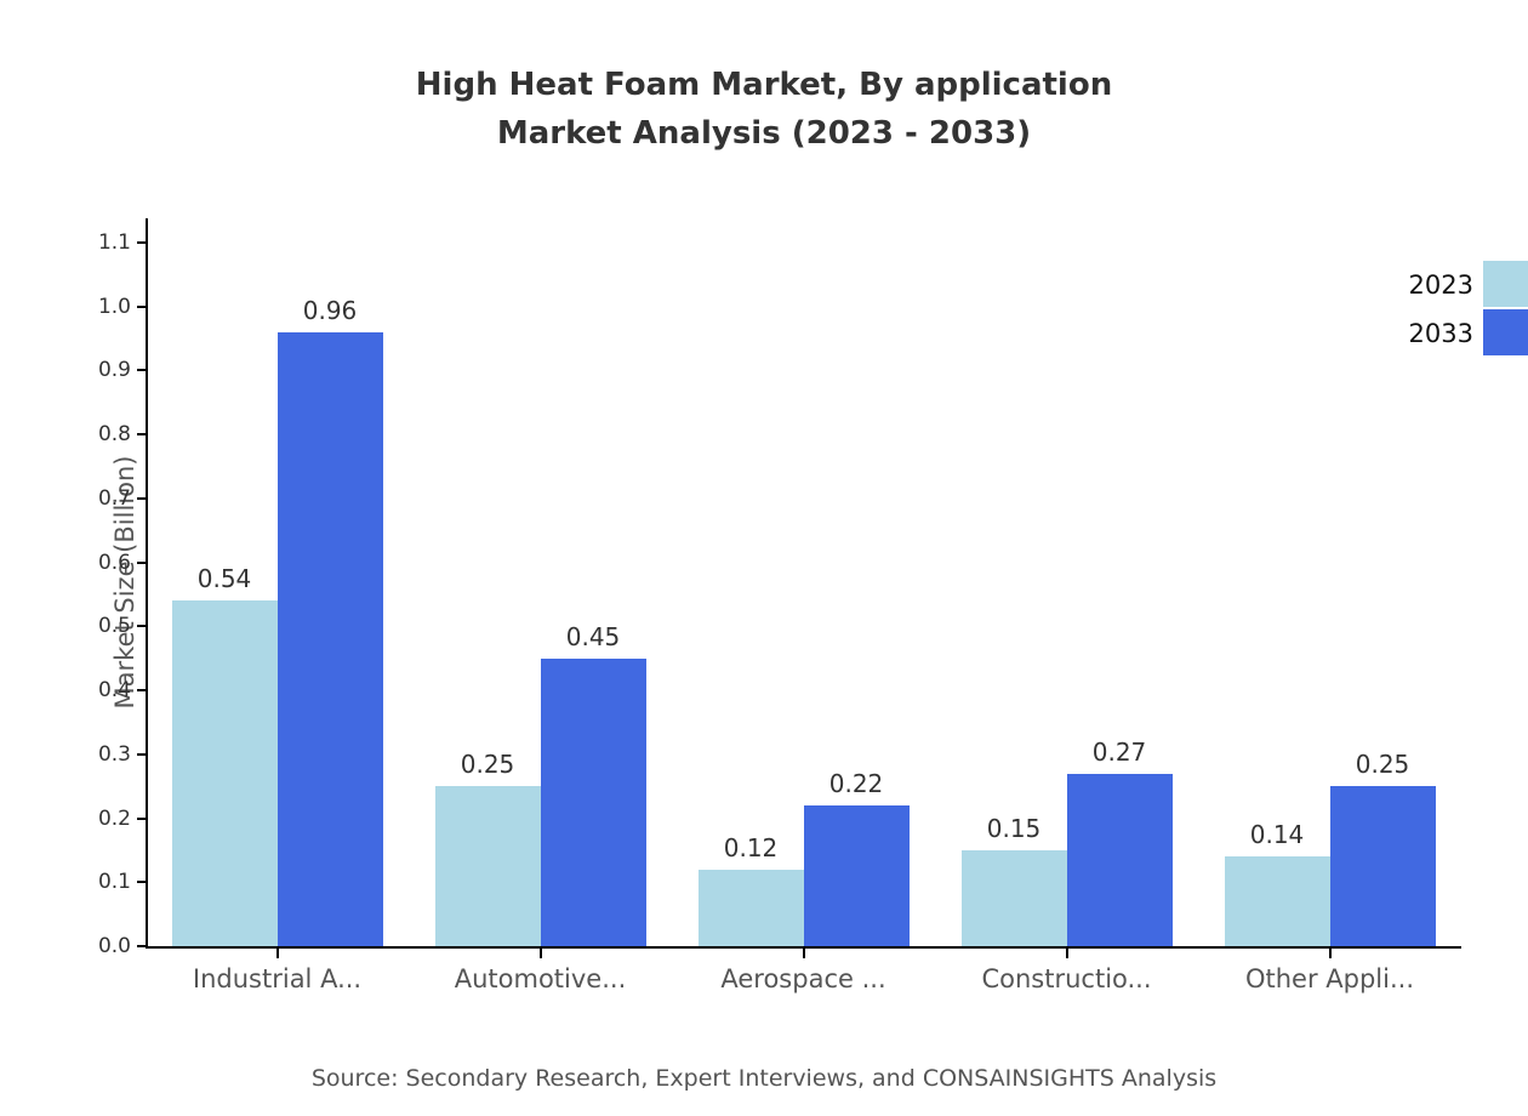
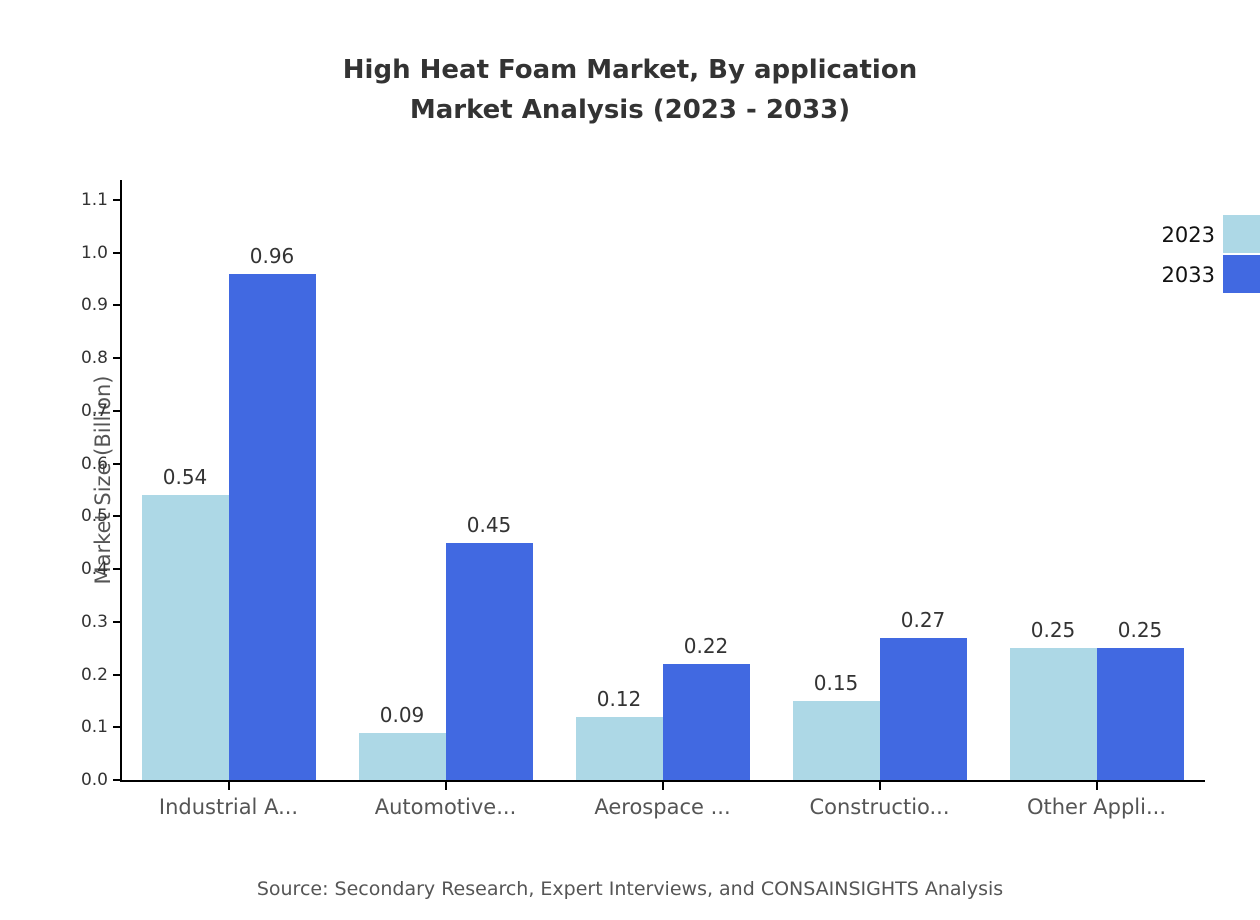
2023/Automotive...: 0.25 -> 0.09
2023/Other Appli...: 0.14 -> 0.25
